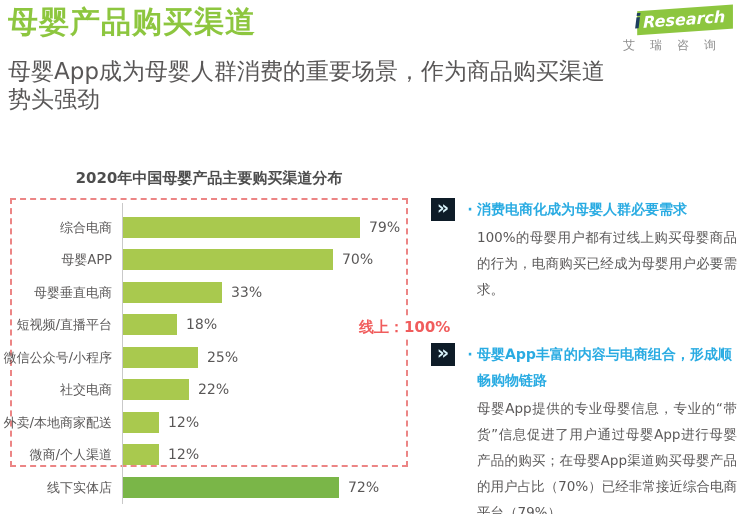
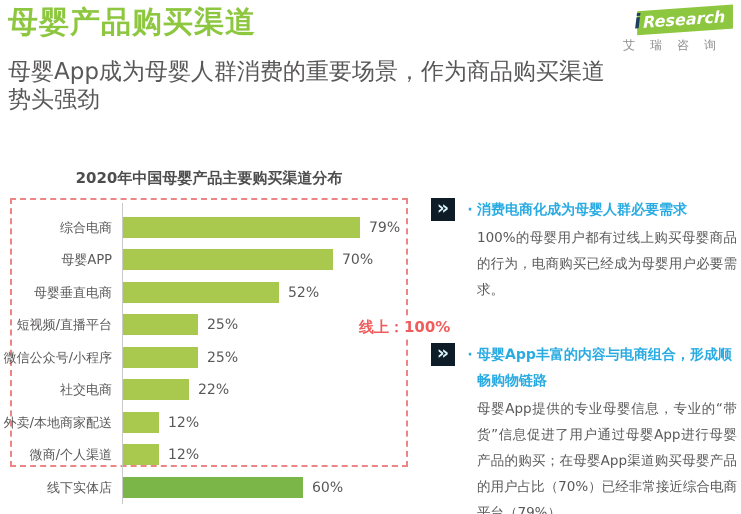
母婴垂直电商: 33% -> 52%
短视频/直播平台: 18% -> 25%
线下实体店: 72% -> 60%
